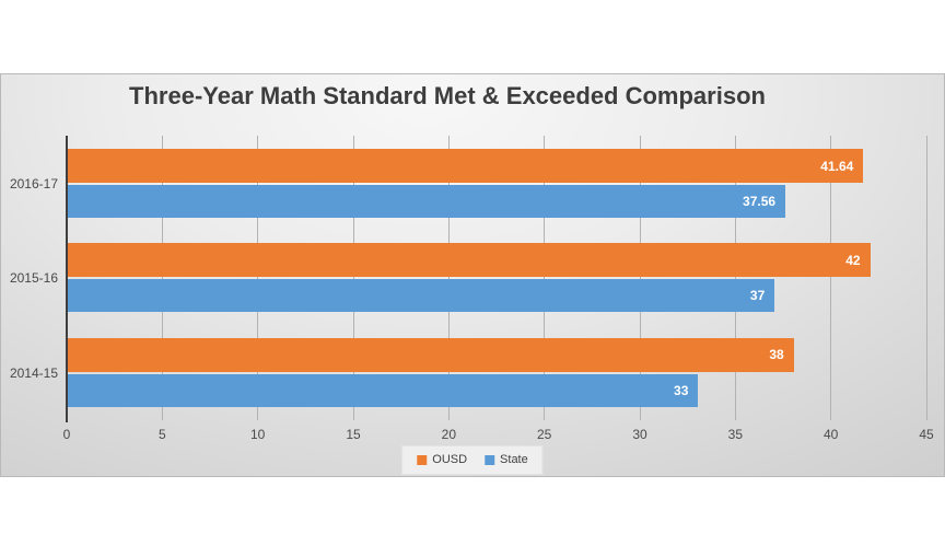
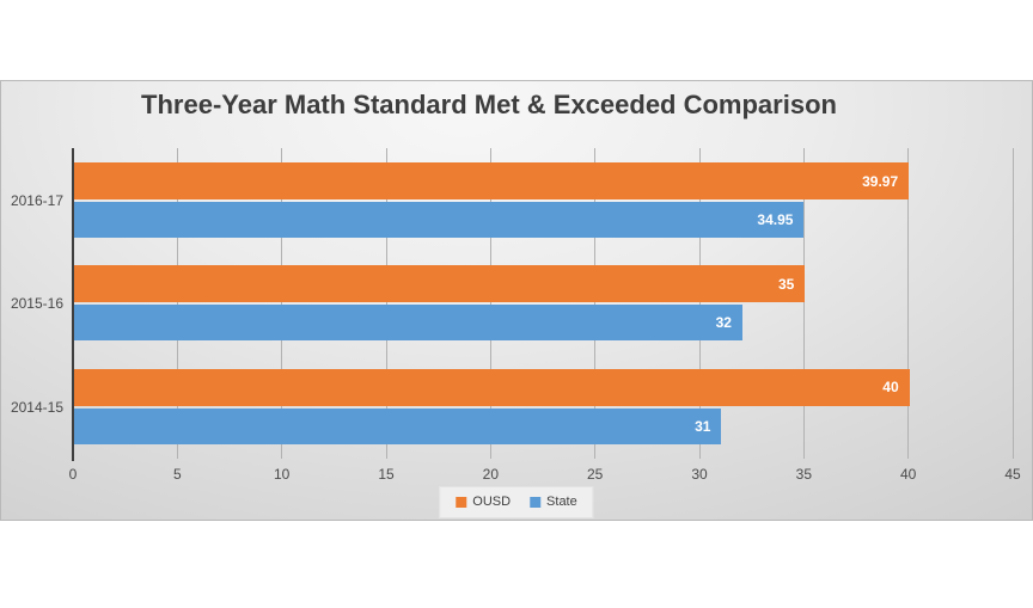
OUSD/2016-17: 41.64 -> 39.97
State/2016-17: 37.56 -> 34.95
OUSD/2015-16: 42 -> 35
State/2015-16: 37 -> 32
OUSD/2014-15: 38 -> 40
State/2014-15: 33 -> 31
